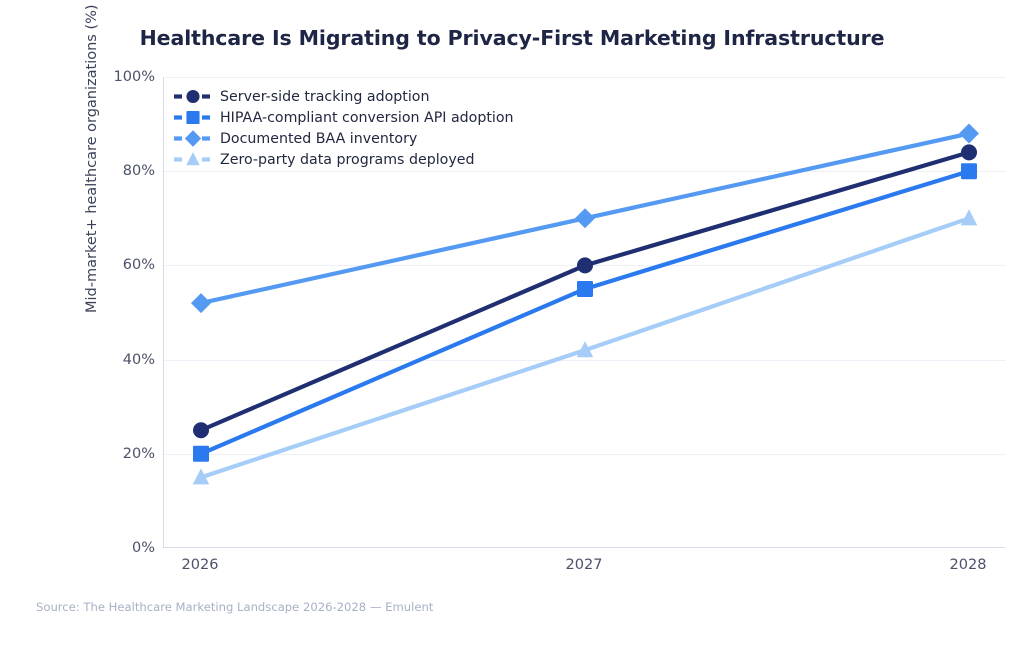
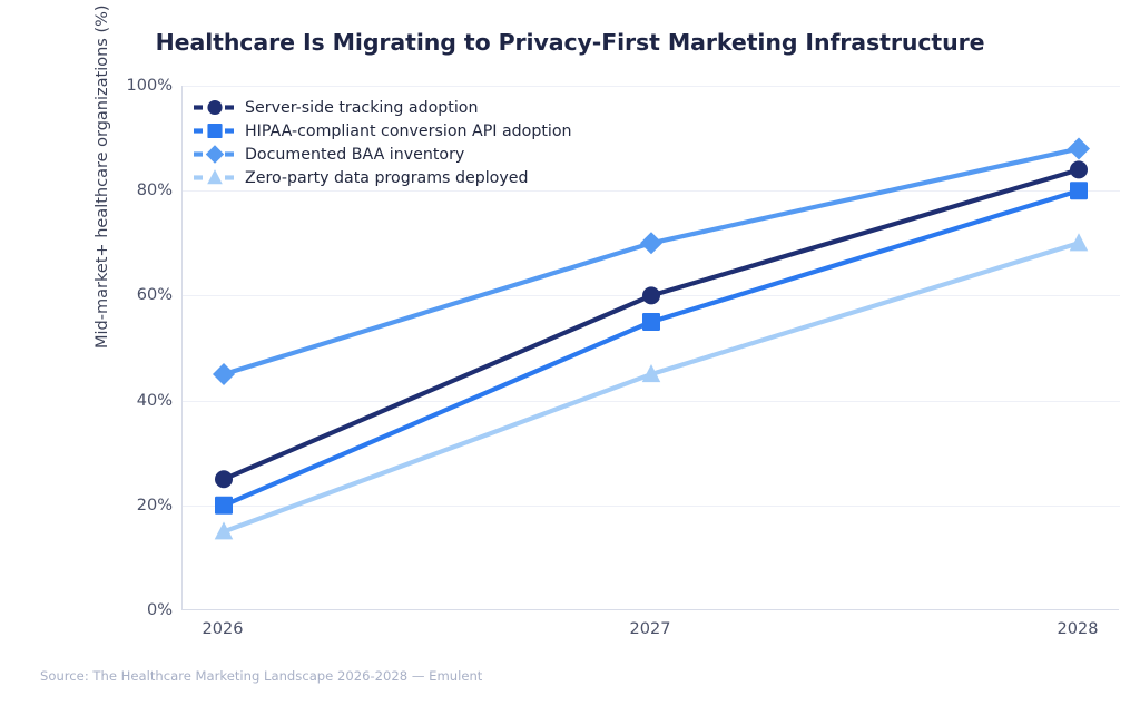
Documented BAA inventory/2026: 52% -> 45%
Zero-party data programs deployed/2027: 42% -> 45%
